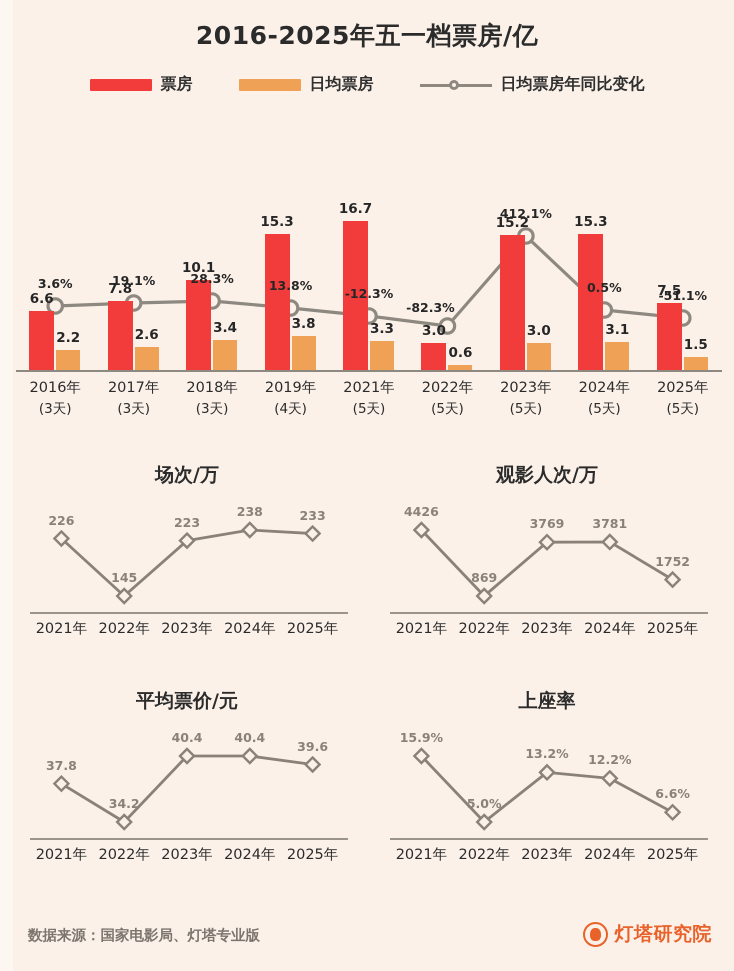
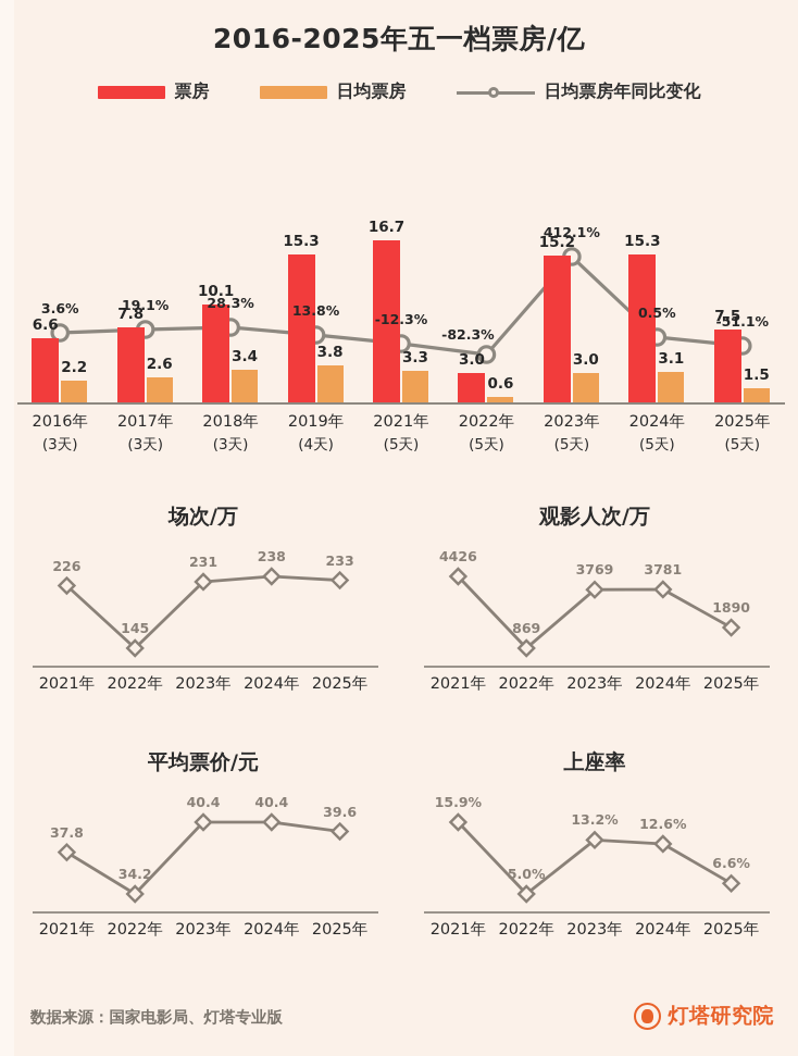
场次/万/2023年: 223 -> 231
观影人次/万/2025年: 1752 -> 1890
上座率/2024年: 12.2% -> 12.6%
